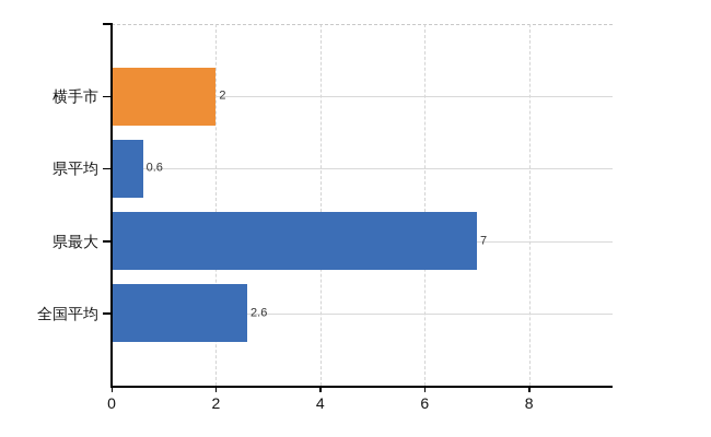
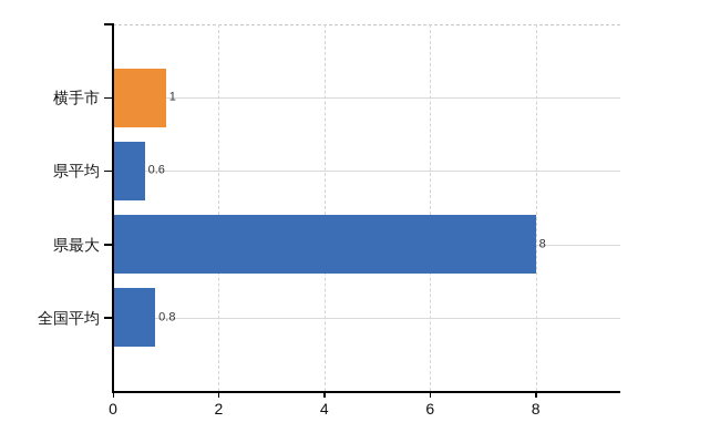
横手市: 2 -> 1
県最大: 7 -> 8
全国平均: 2.6 -> 0.8
